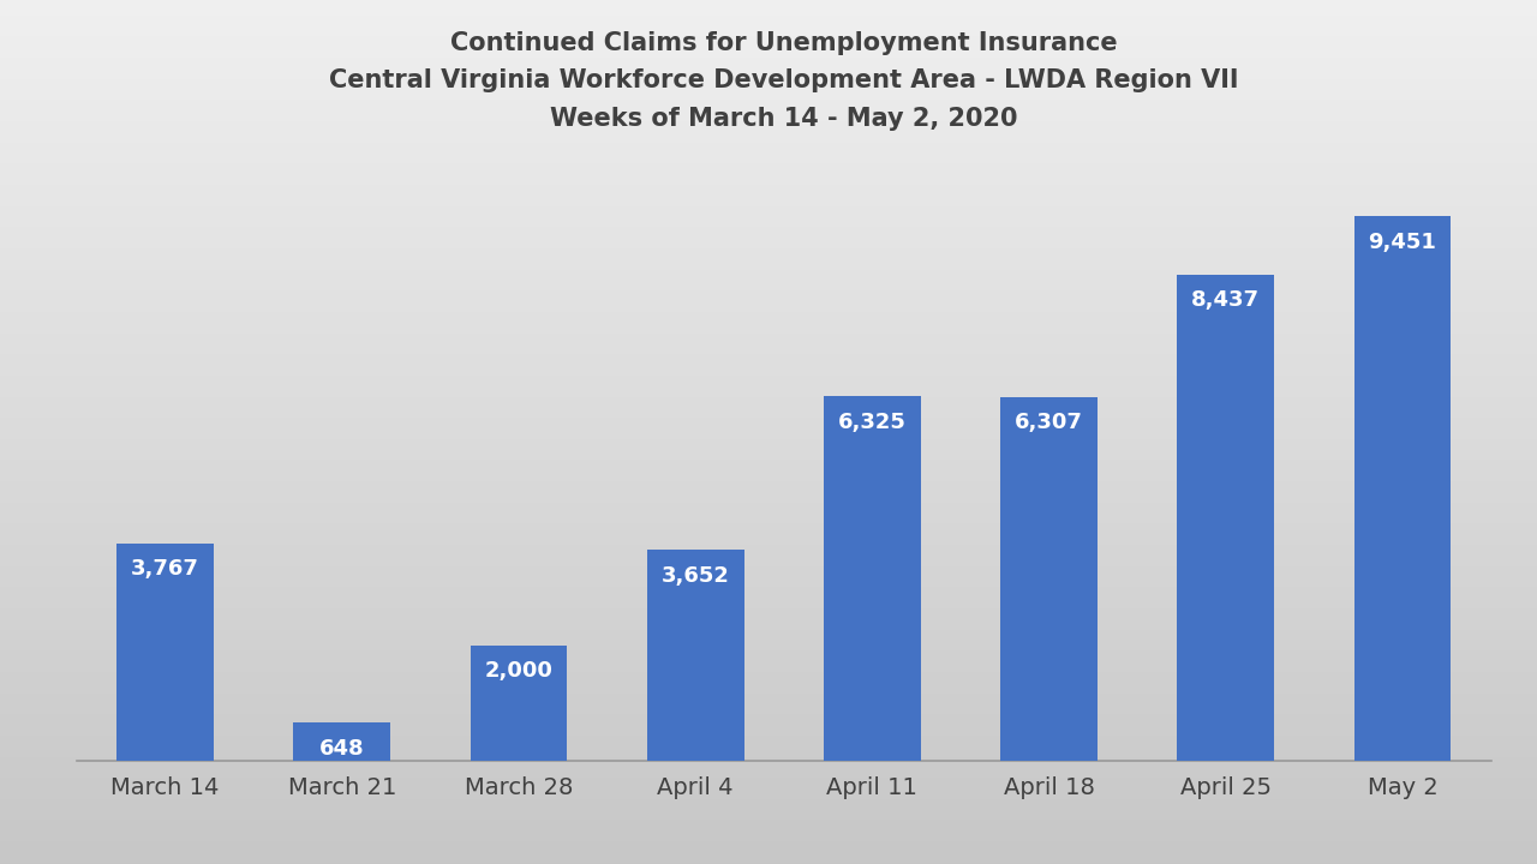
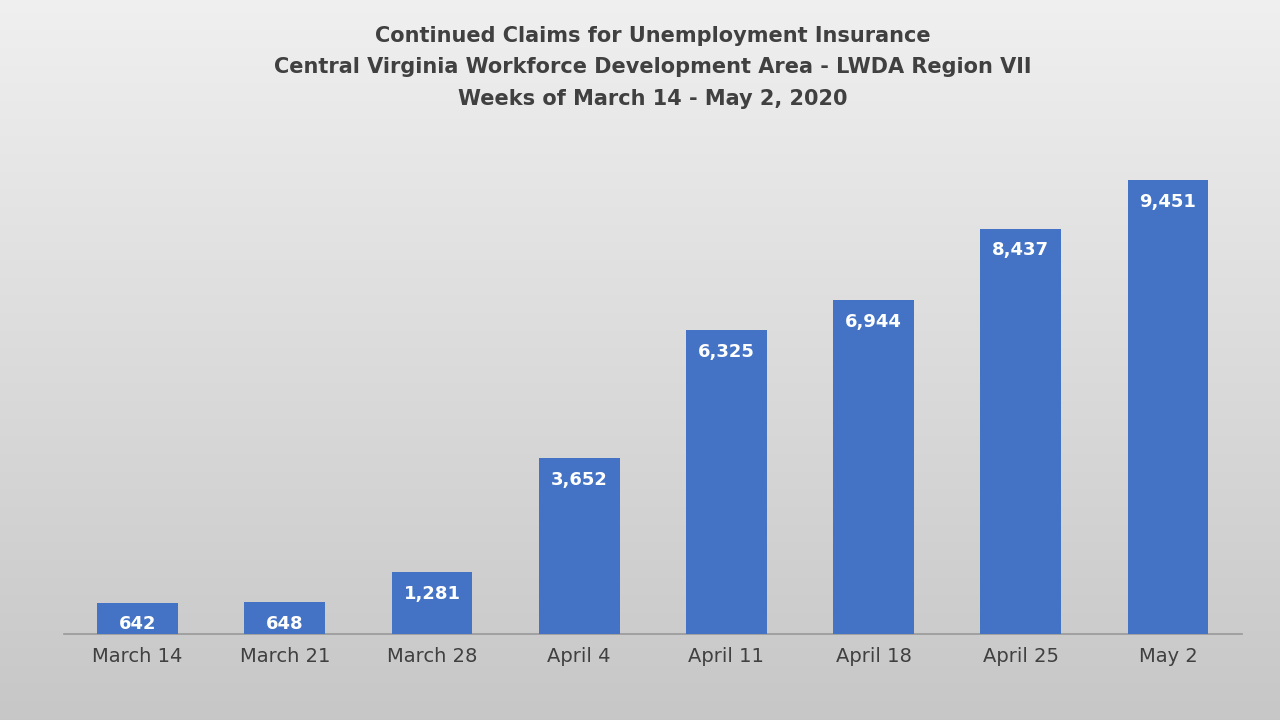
March 14: 3,767 -> 642
March 28: 2,000 -> 1,281
April 18: 6,307 -> 6,944
